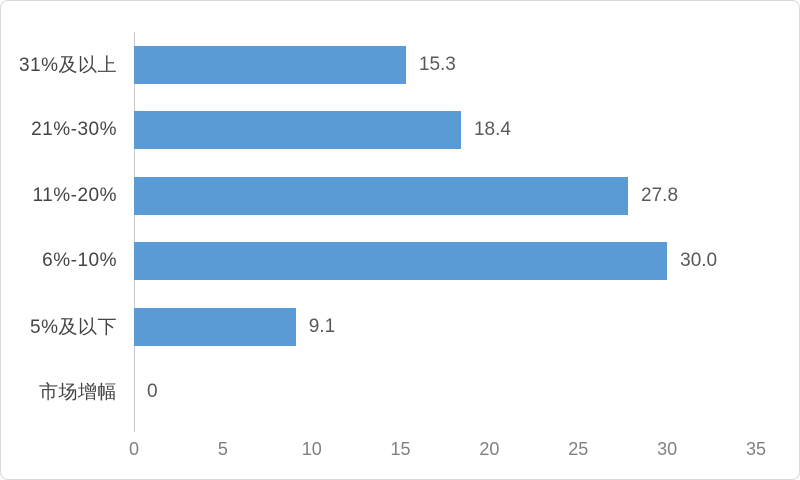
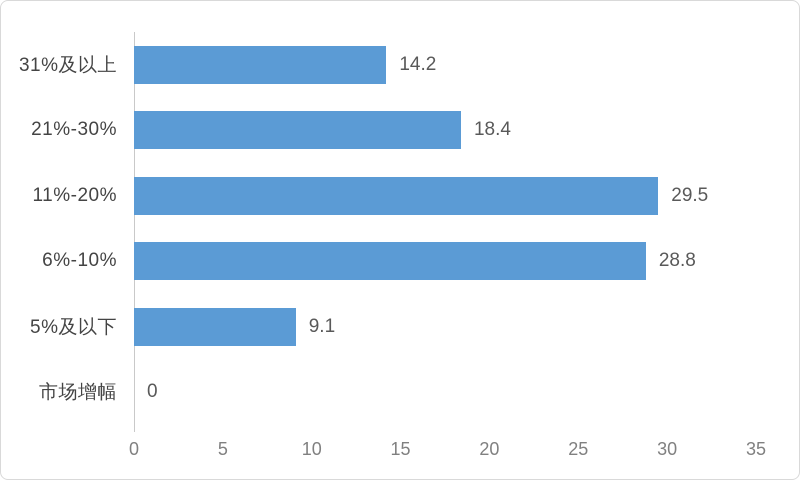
31%及以上: 15.3 -> 14.2
11%-20%: 27.8 -> 29.5
6%-10%: 30.0 -> 28.8
